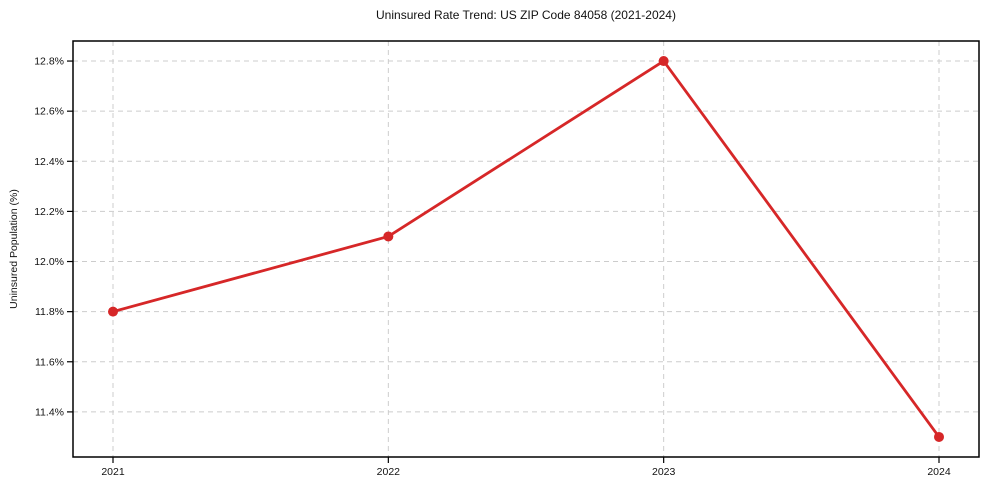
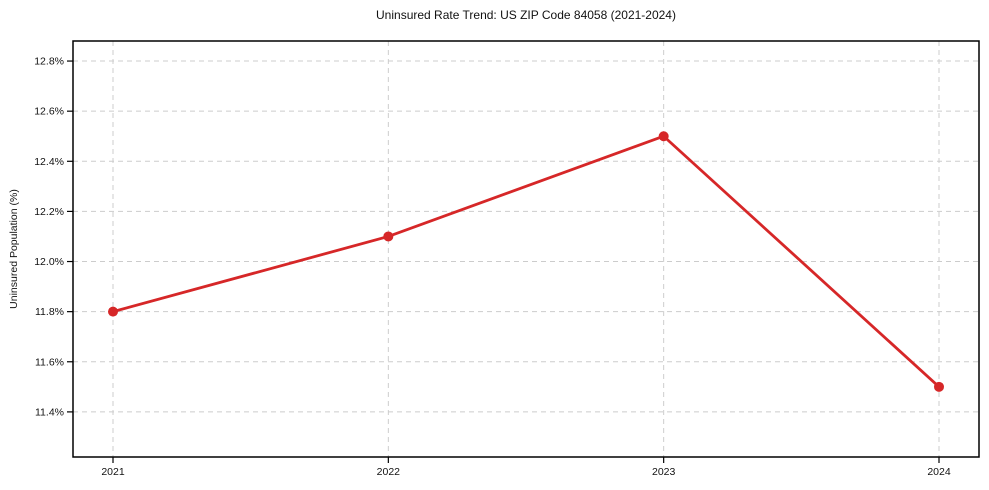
2023: 12.8% -> 12.5%
2024: 11.3% -> 11.5%
